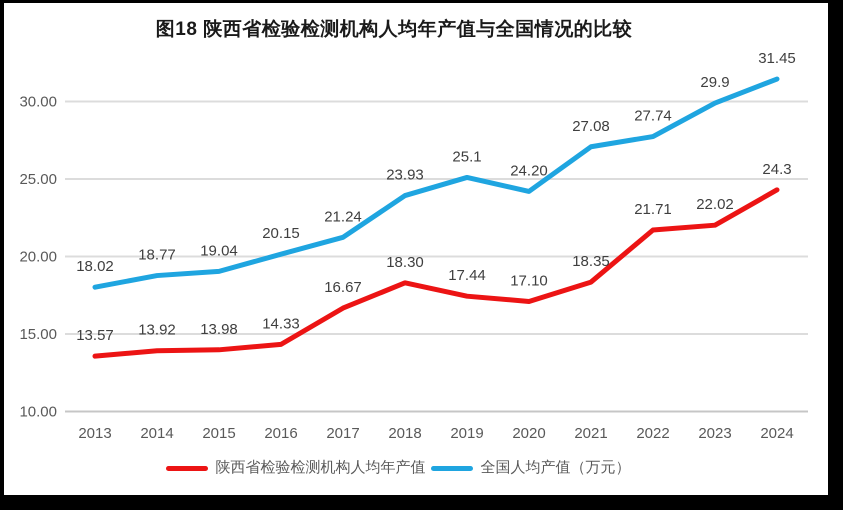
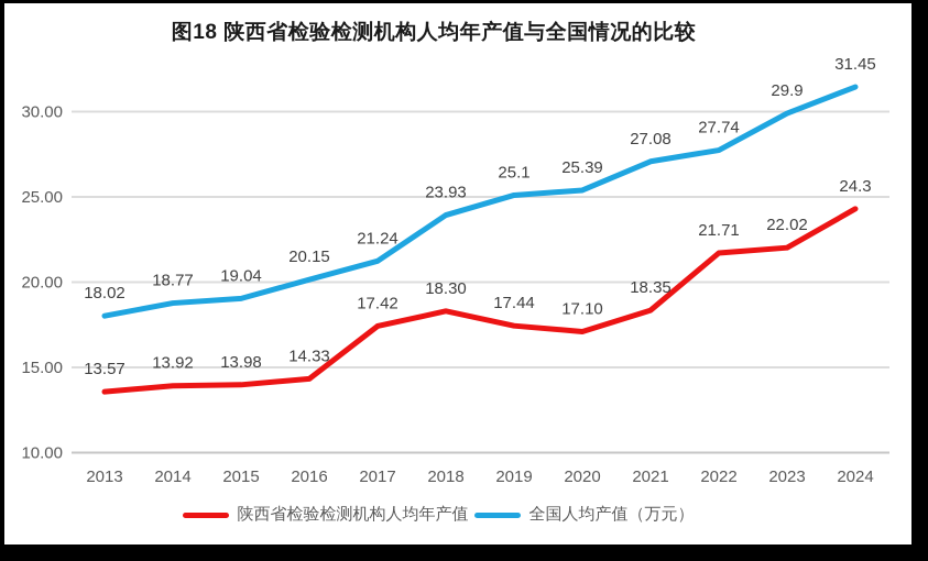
陕西省检验检测机构人均年产值/2017: 16.67 -> 17.42
全国人均产值（万元）/2020: 24.20 -> 25.39
